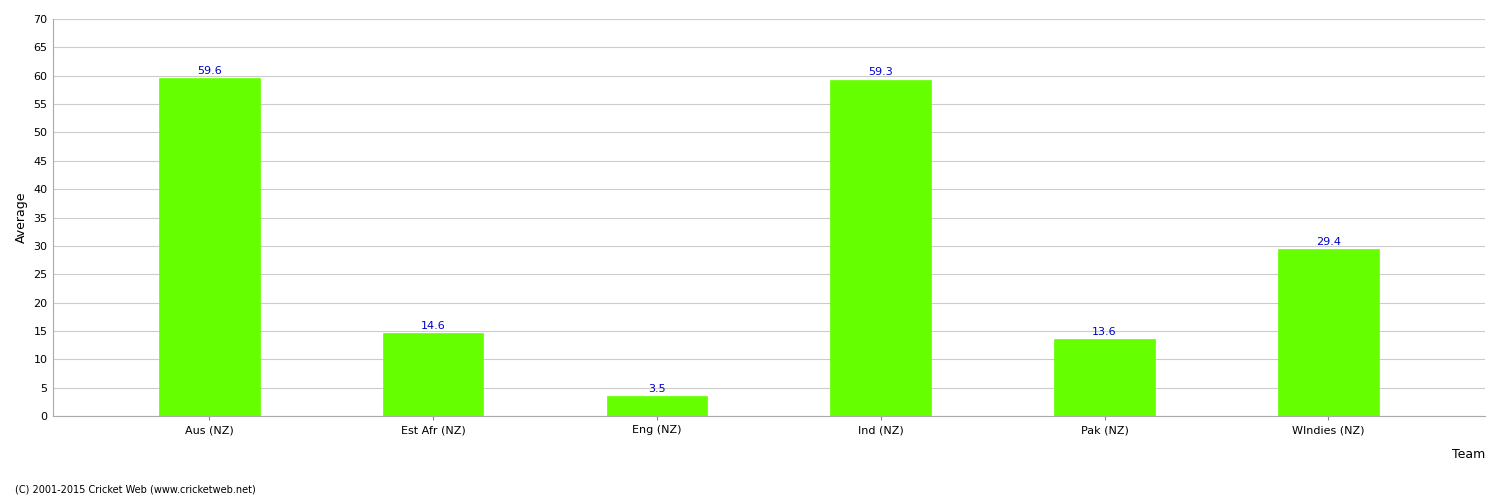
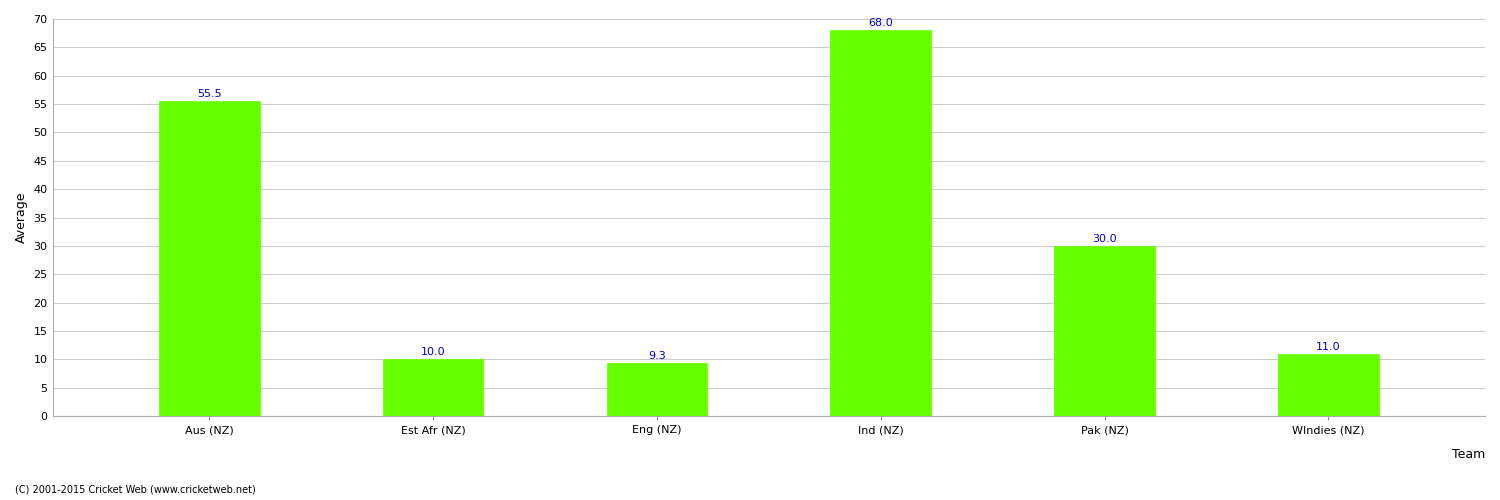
Aus (NZ): 59.6 -> 55.5
Est Afr (NZ): 14.6 -> 10.0
Eng (NZ): 3.5 -> 9.3
Ind (NZ): 59.3 -> 68.0
Pak (NZ): 13.6 -> 30.0
WIndies (NZ): 29.4 -> 11.0
